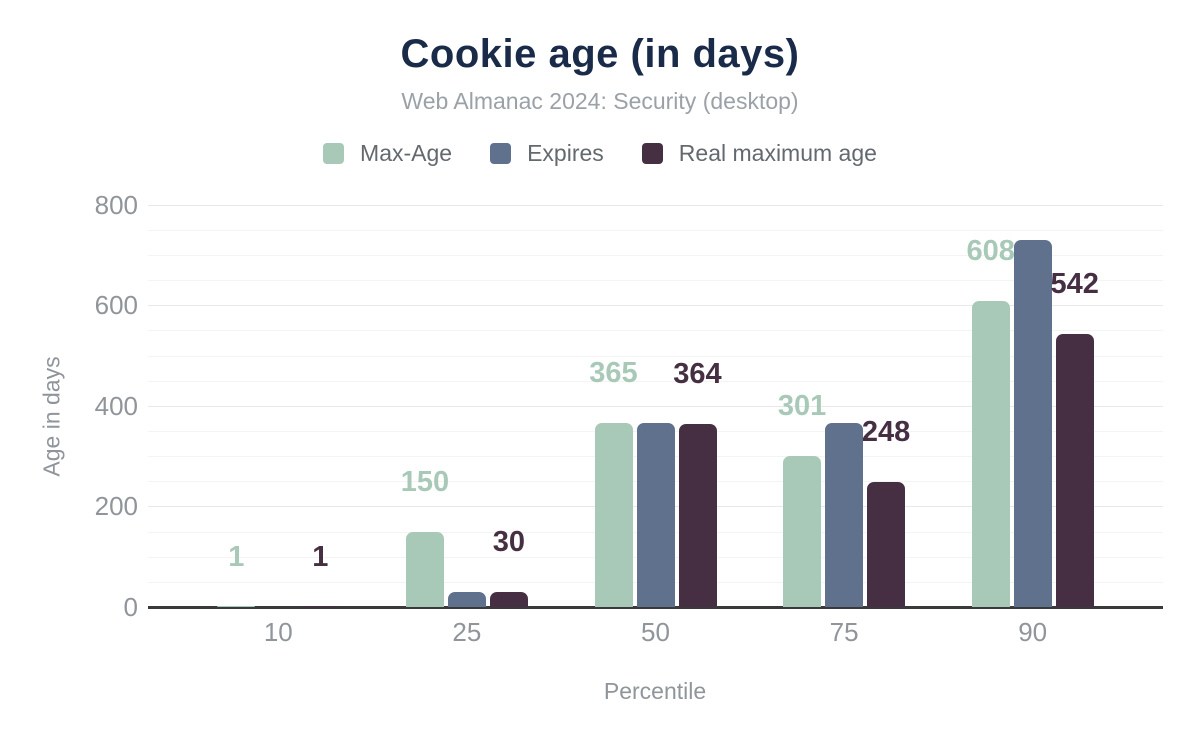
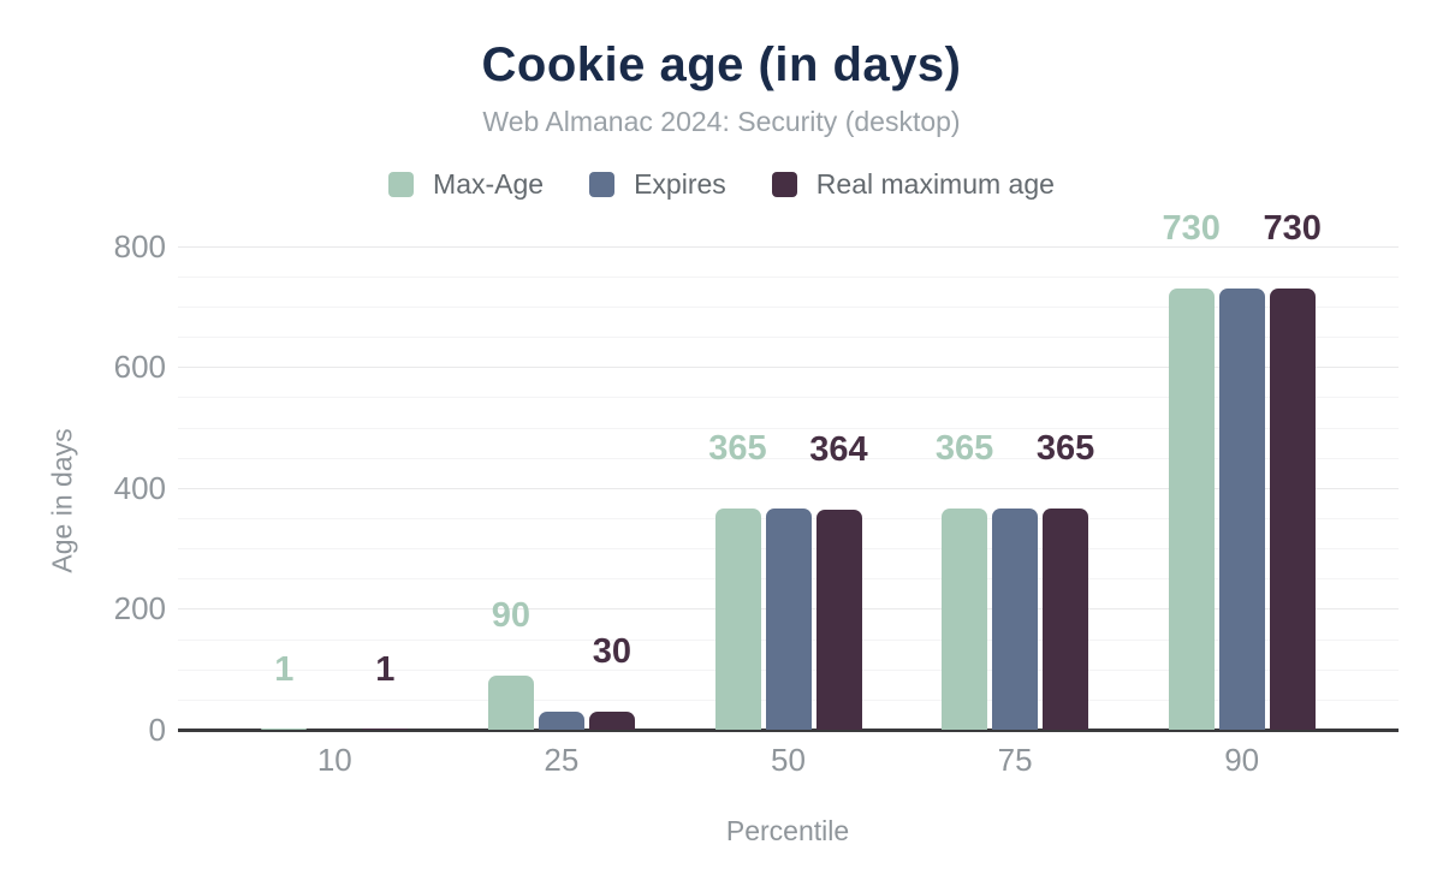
Max-Age/25: 150 -> 90
Max-Age/75: 301 -> 365
Real maximum age/75: 248 -> 365
Max-Age/90: 608 -> 730
Real maximum age/90: 542 -> 730
